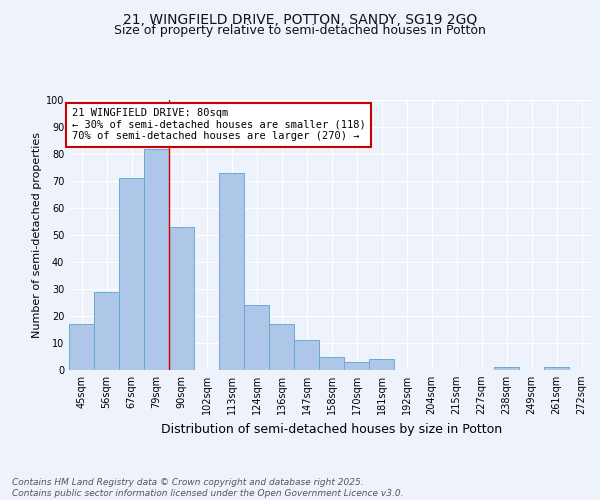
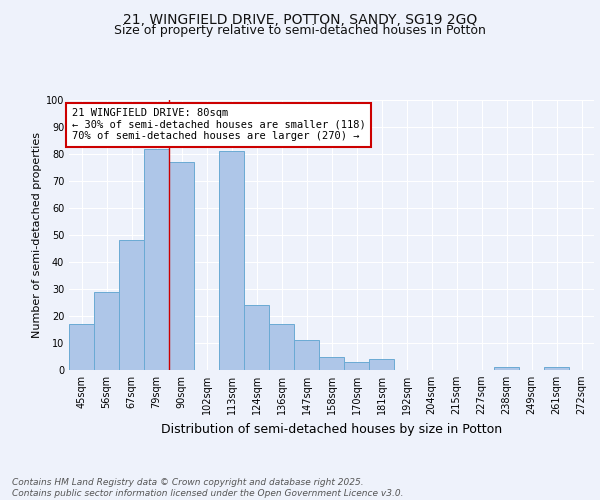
67sqm: 71 -> 48
90sqm: 53 -> 77
113sqm: 73 -> 81
